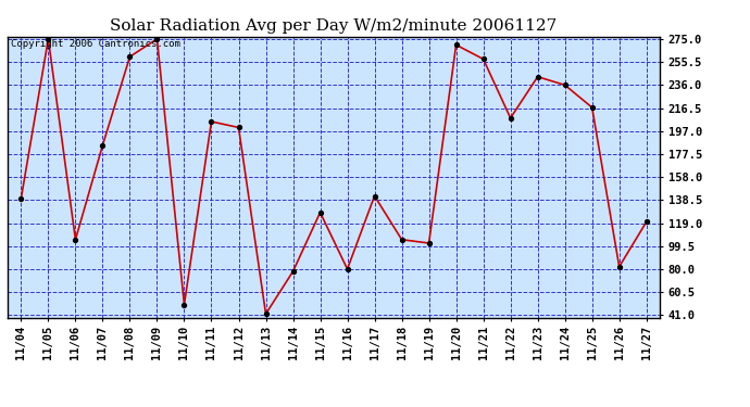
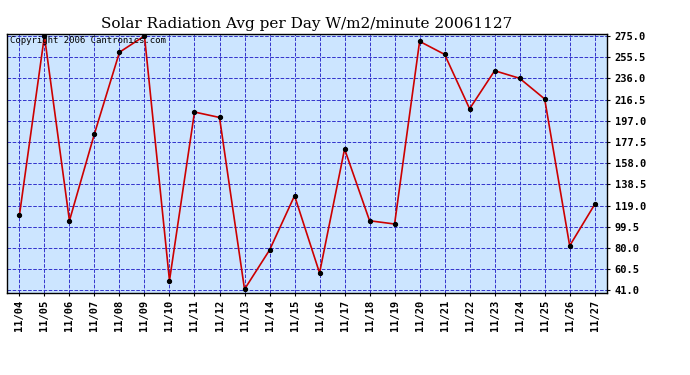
11/04: 140 -> 110
11/16: 80 -> 57
11/17: 142 -> 171
